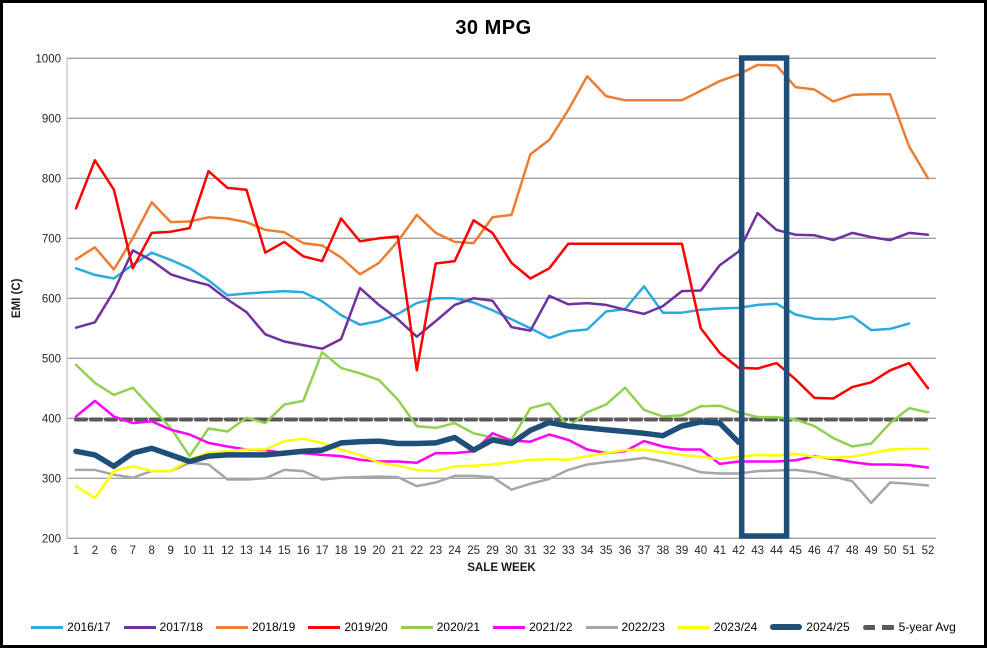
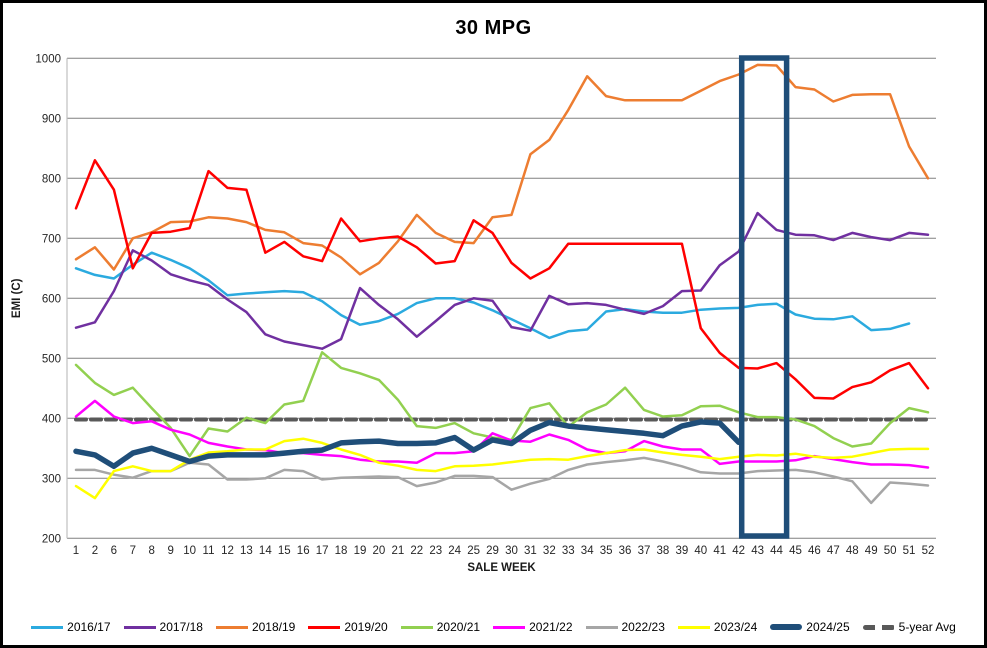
2018/19/8: 760 -> 710
2019/20/22: 480 -> 680
2016/17/37: 620 -> 580
